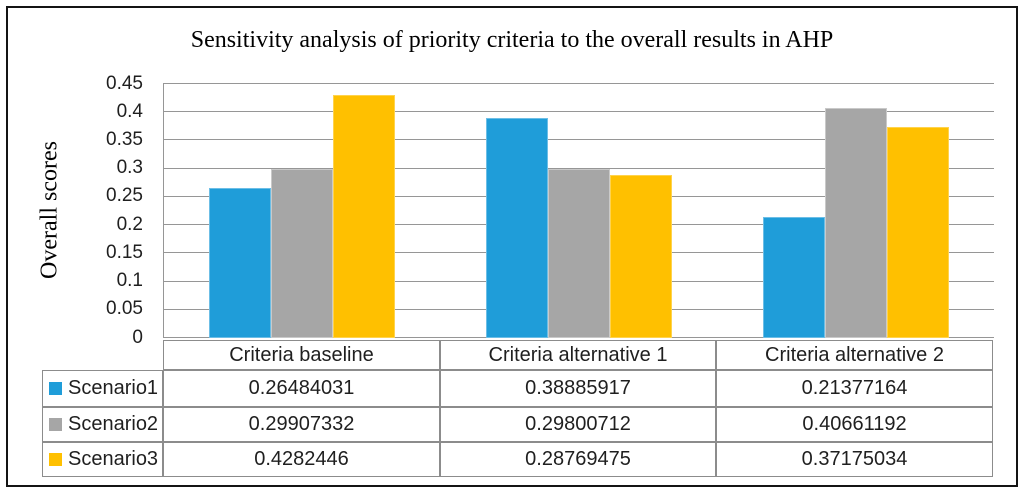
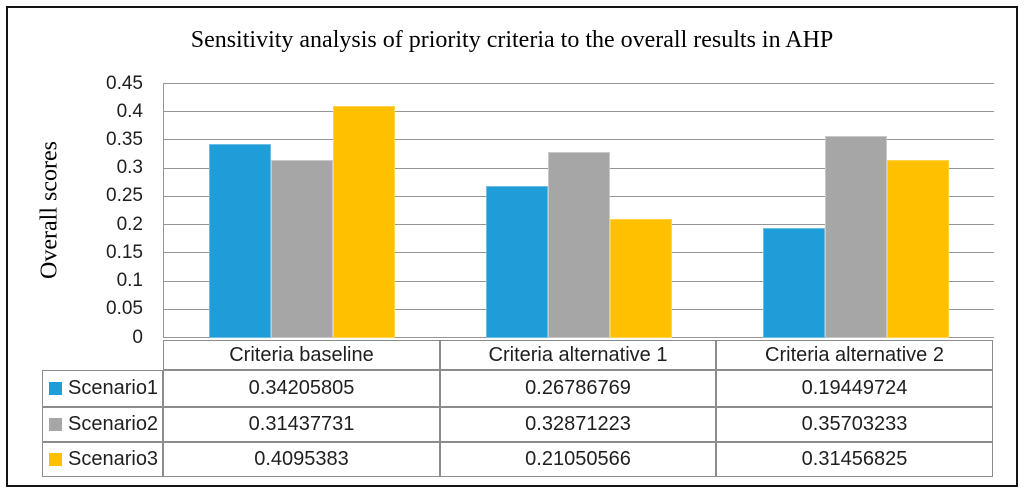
Scenario1/Criteria baseline: 0.26484031 -> 0.34205805
Scenario2/Criteria baseline: 0.29907332 -> 0.31437731
Scenario3/Criteria baseline: 0.4282446 -> 0.4095383
Scenario1/Criteria alternative 1: 0.38885917 -> 0.26786769
Scenario2/Criteria alternative 1: 0.29800712 -> 0.32871223
Scenario3/Criteria alternative 1: 0.28769475 -> 0.21050566
Scenario1/Criteria alternative 2: 0.21377164 -> 0.19449724
Scenario2/Criteria alternative 2: 0.40661192 -> 0.35703233
Scenario3/Criteria alternative 2: 0.37175034 -> 0.31456825
